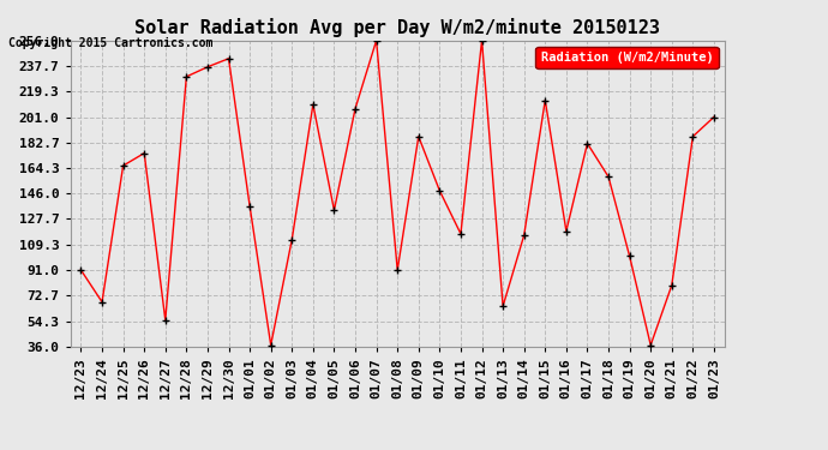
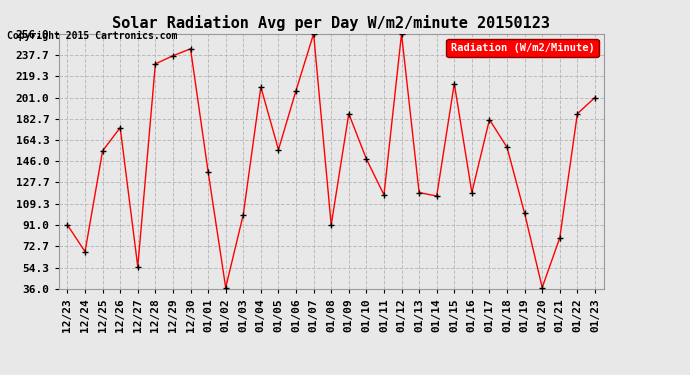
12/25: 166 -> 155
01/03: 113 -> 100
01/05: 134 -> 156
01/13: 65 -> 119
